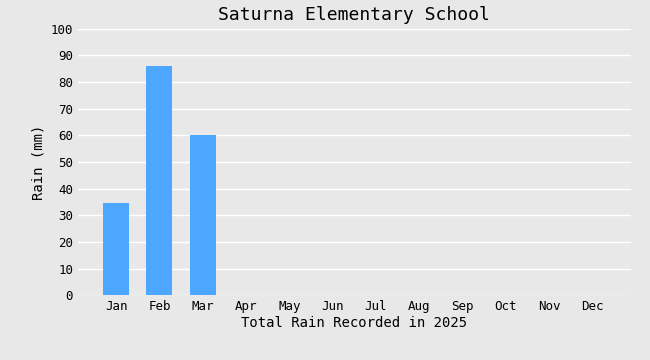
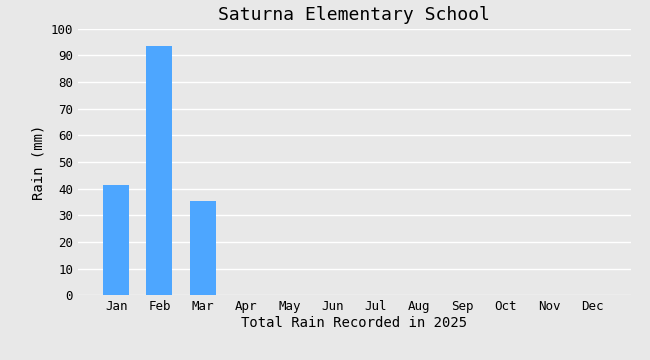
Jan: 34.5 -> 41.5
Feb: 86.0 -> 93.5
Mar: 60.0 -> 35.5
